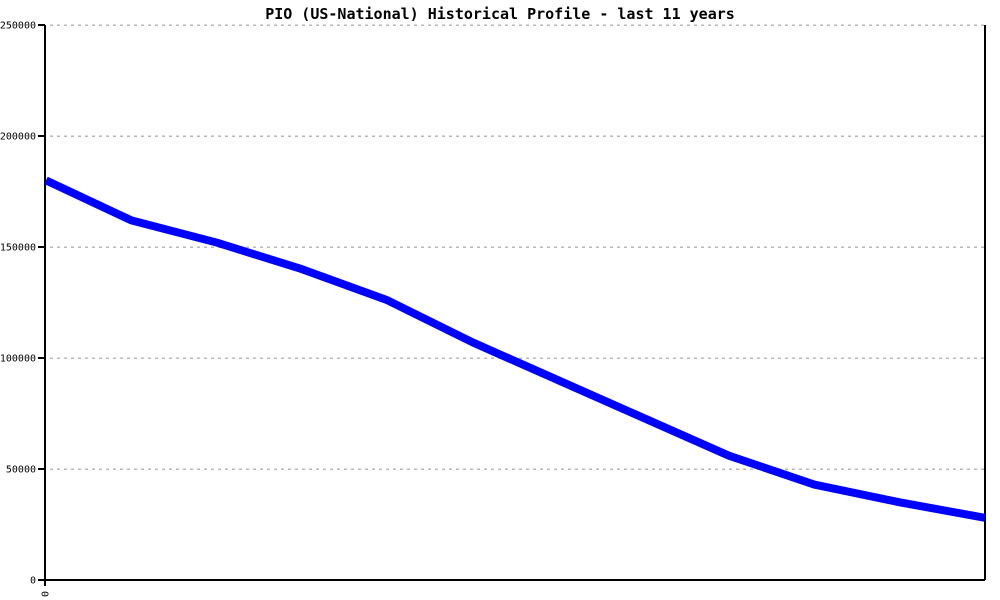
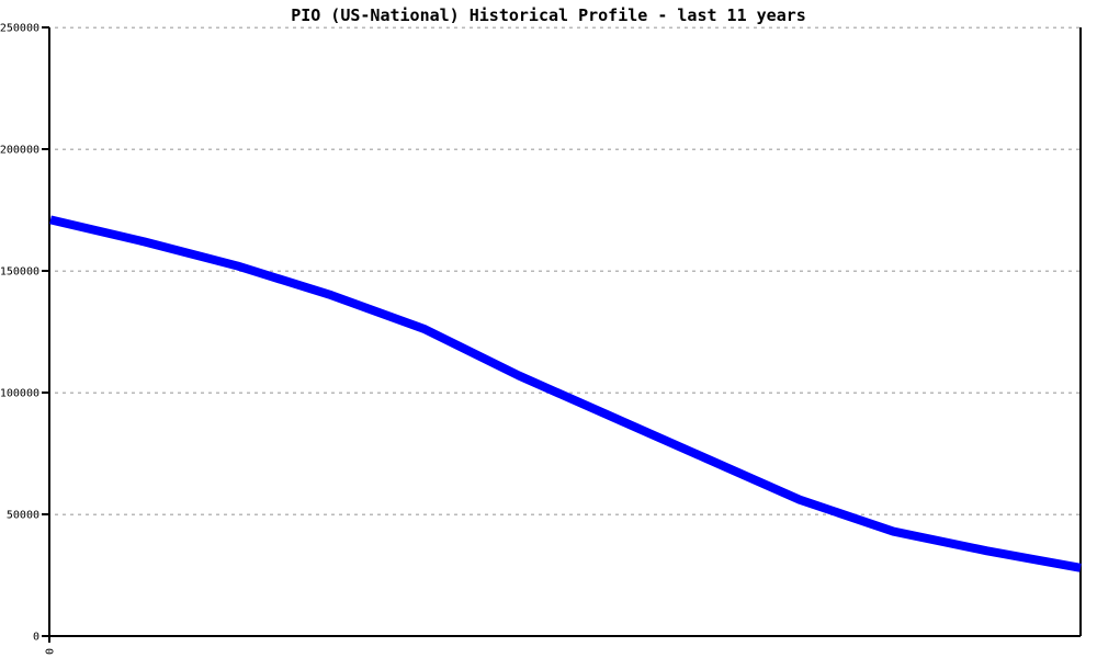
0: 180000 -> 171000
